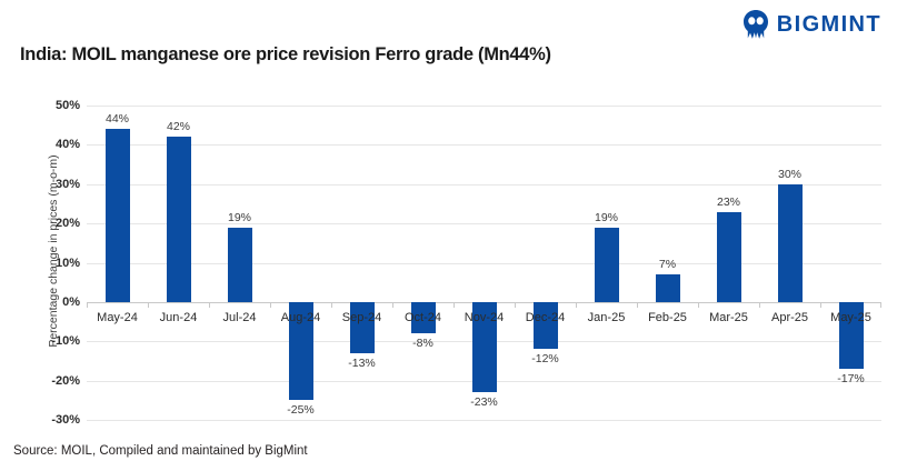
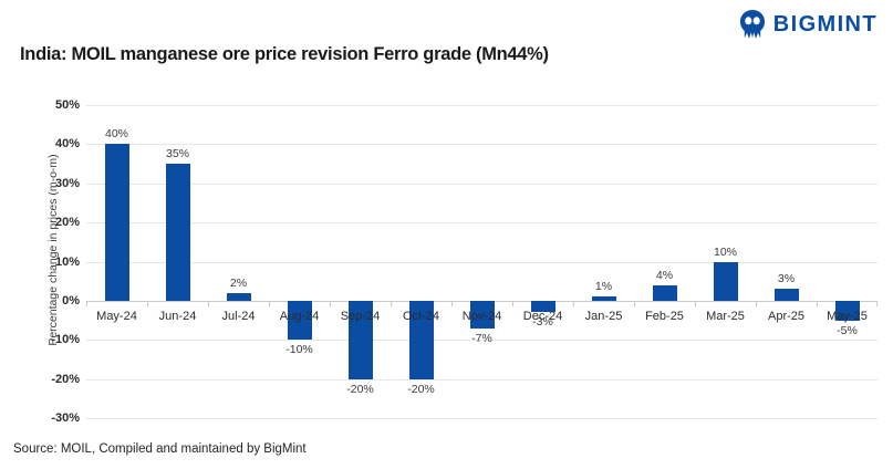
May-24: 44% -> 40%
Jun-24: 42% -> 35%
Jul-24: 19% -> 2%
Aug-24: -25% -> -10%
Sep-24: -13% -> -20%
Oct-24: -8% -> -20%
Nov-24: -23% -> -7%
Dec-24: -12% -> -3%
Jan-25: 19% -> 1%
Feb-25: 7% -> 4%
Mar-25: 23% -> 10%
Apr-25: 30% -> 3%
May-25: -17% -> -5%
